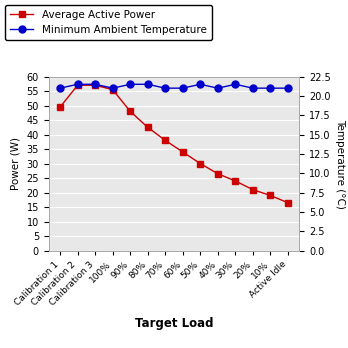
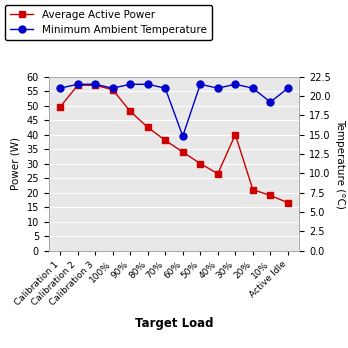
Minimum Ambient Temperature/60%: 21.0 -> 14.8
Average Active Power/30%: 24.0 -> 40.0
Minimum Ambient Temperature/10%: 21.0 -> 19.2
